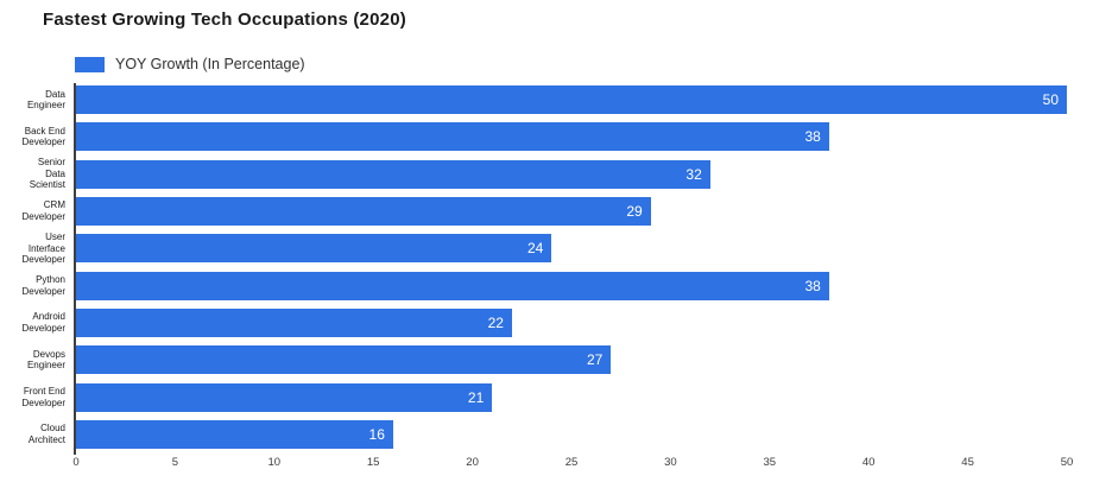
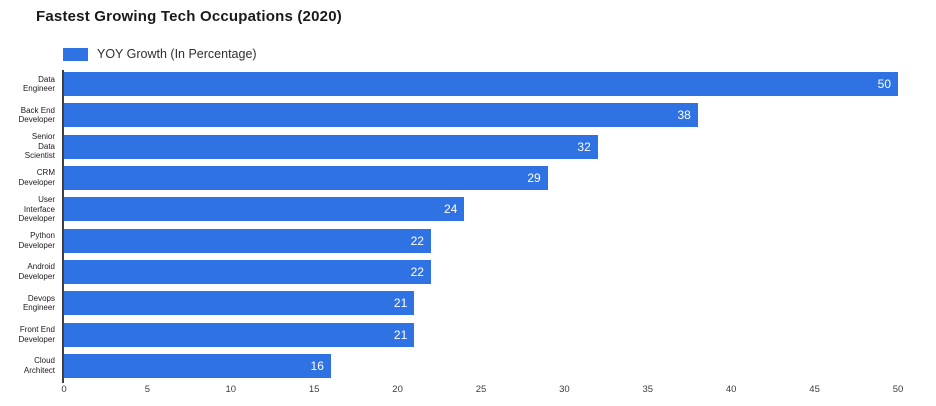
Python Developer: 38 -> 22
Devops Engineer: 27 -> 21
